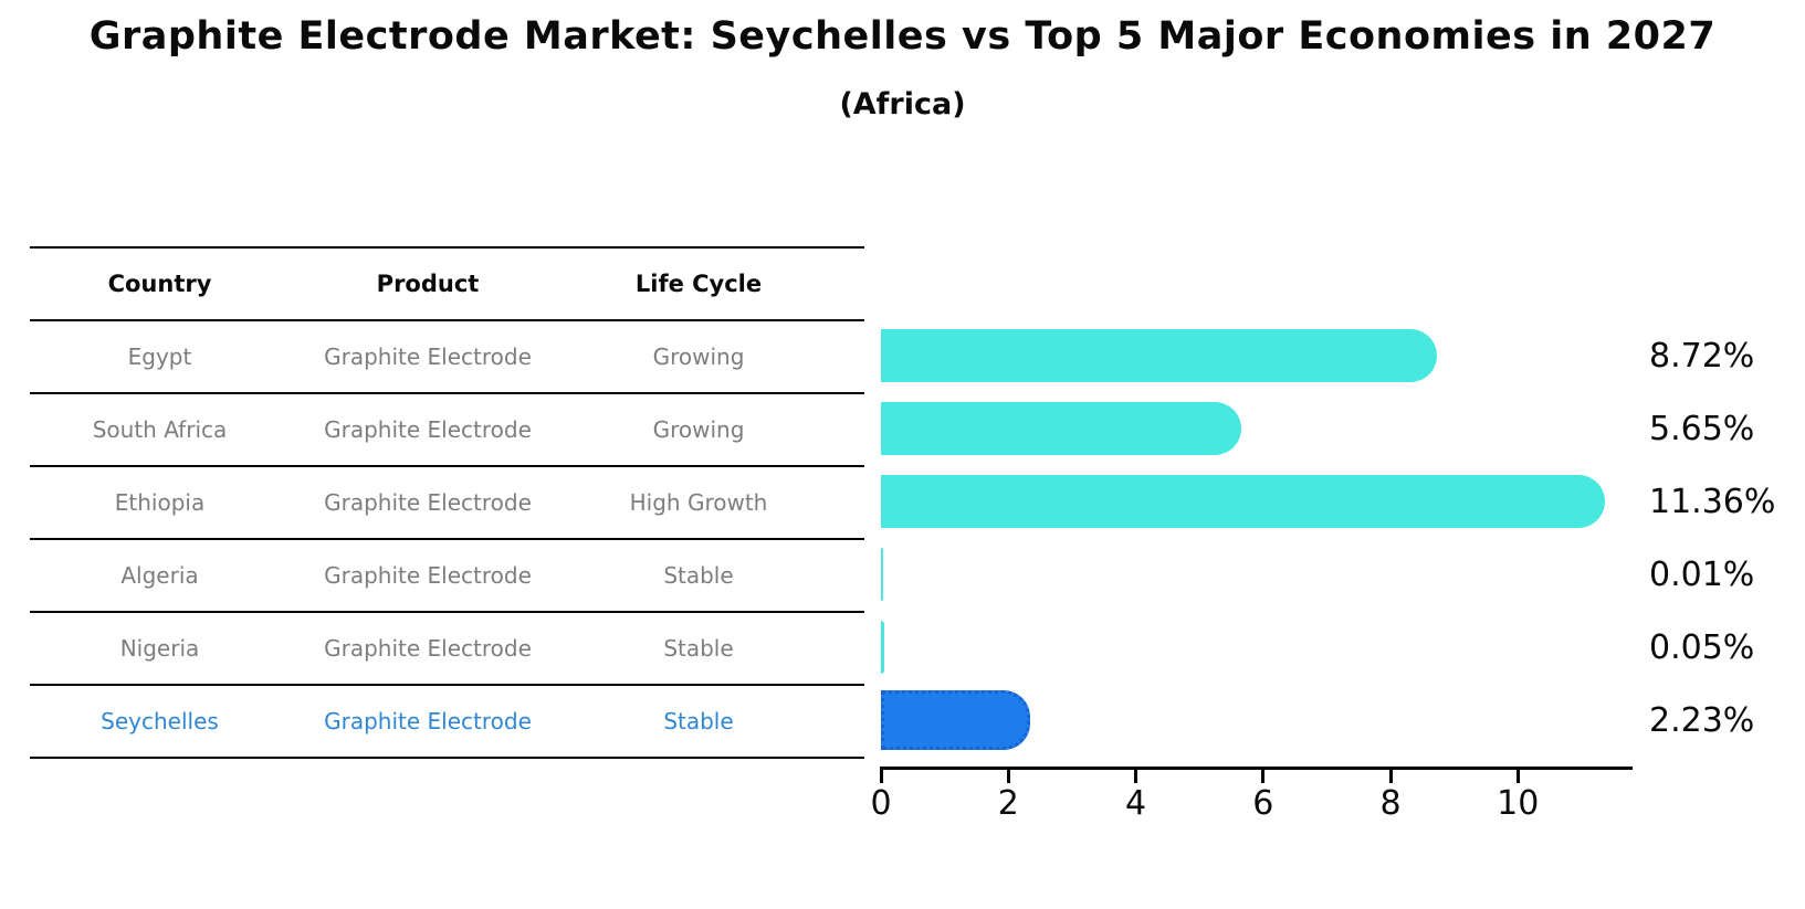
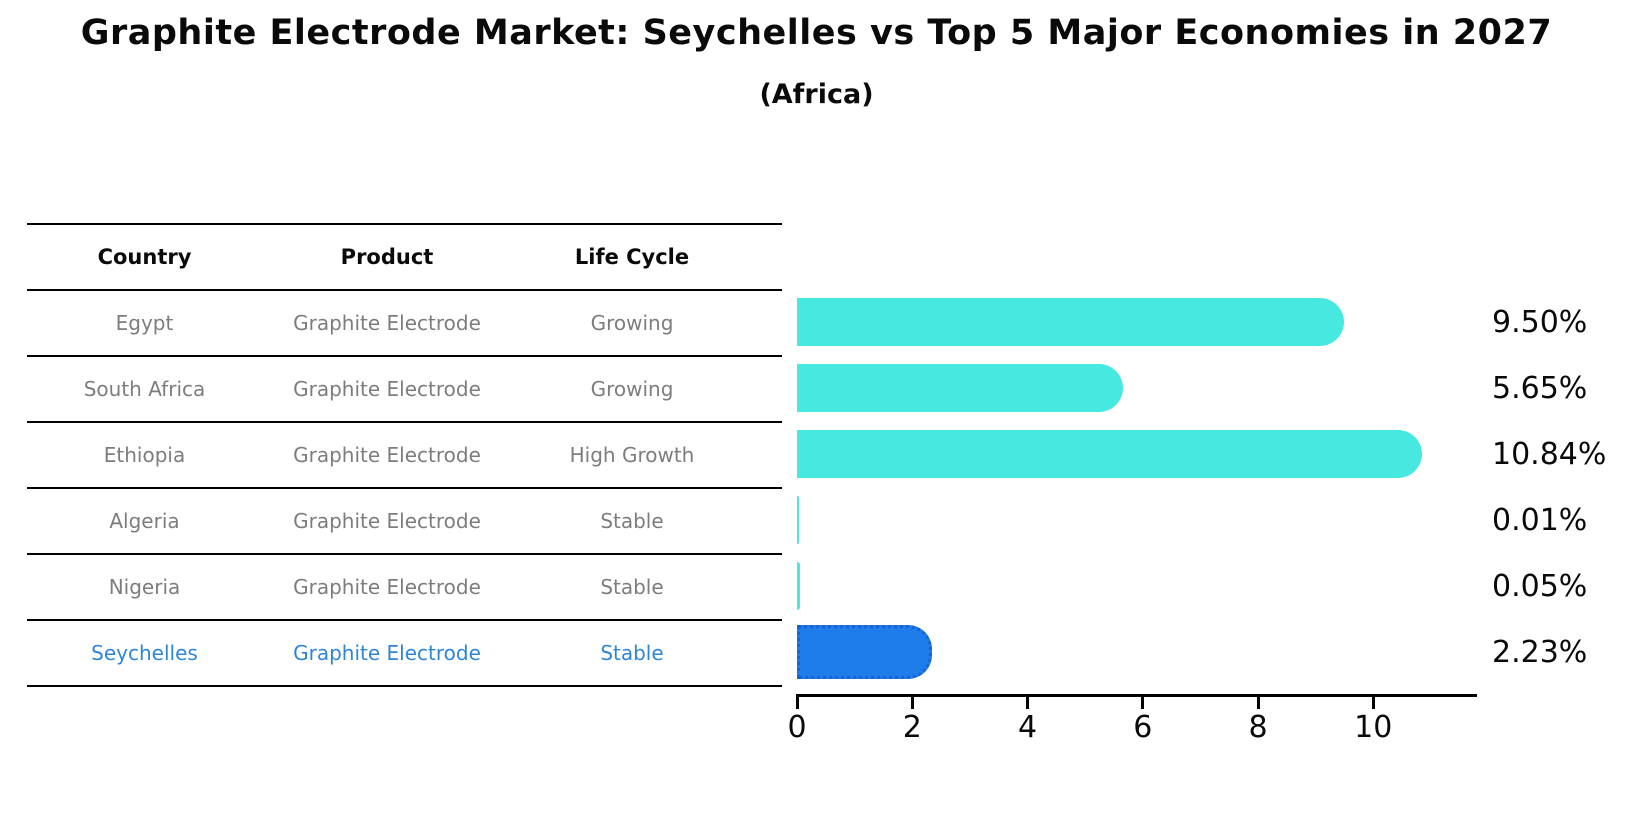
Egypt: 8.72% -> 9.50%
Ethiopia: 11.36% -> 10.84%
